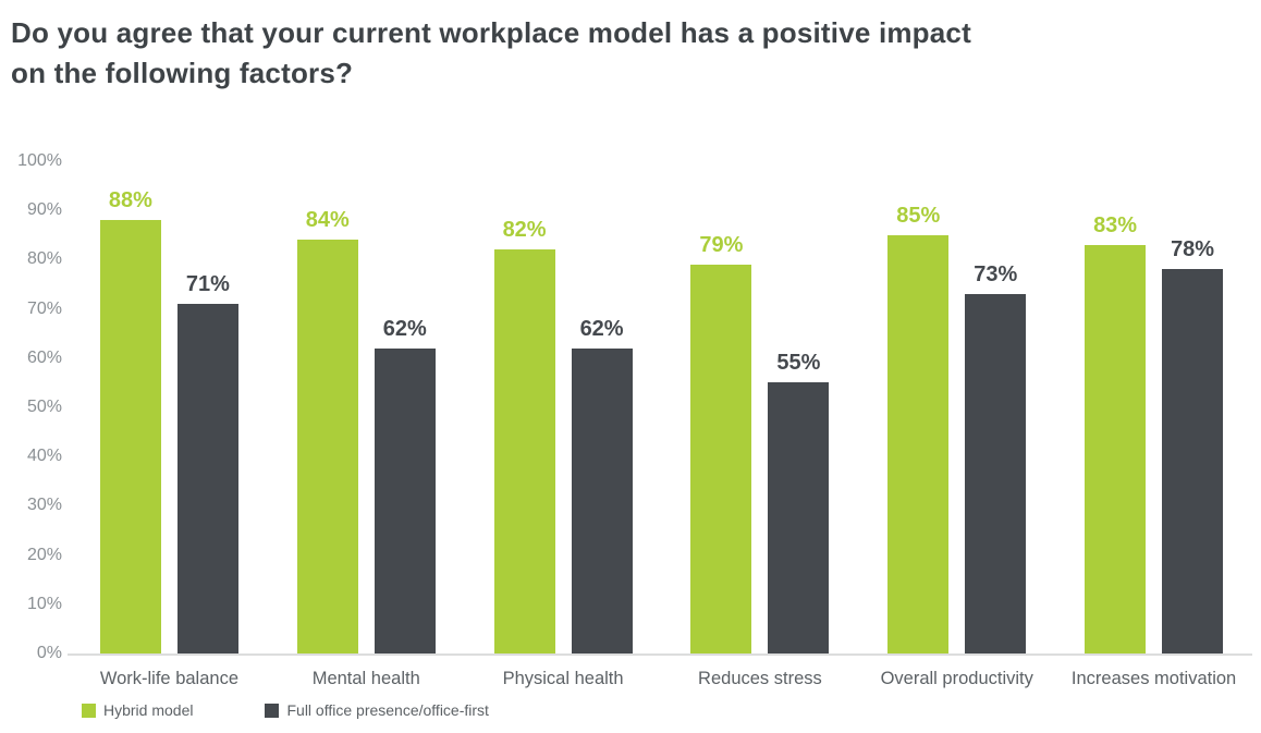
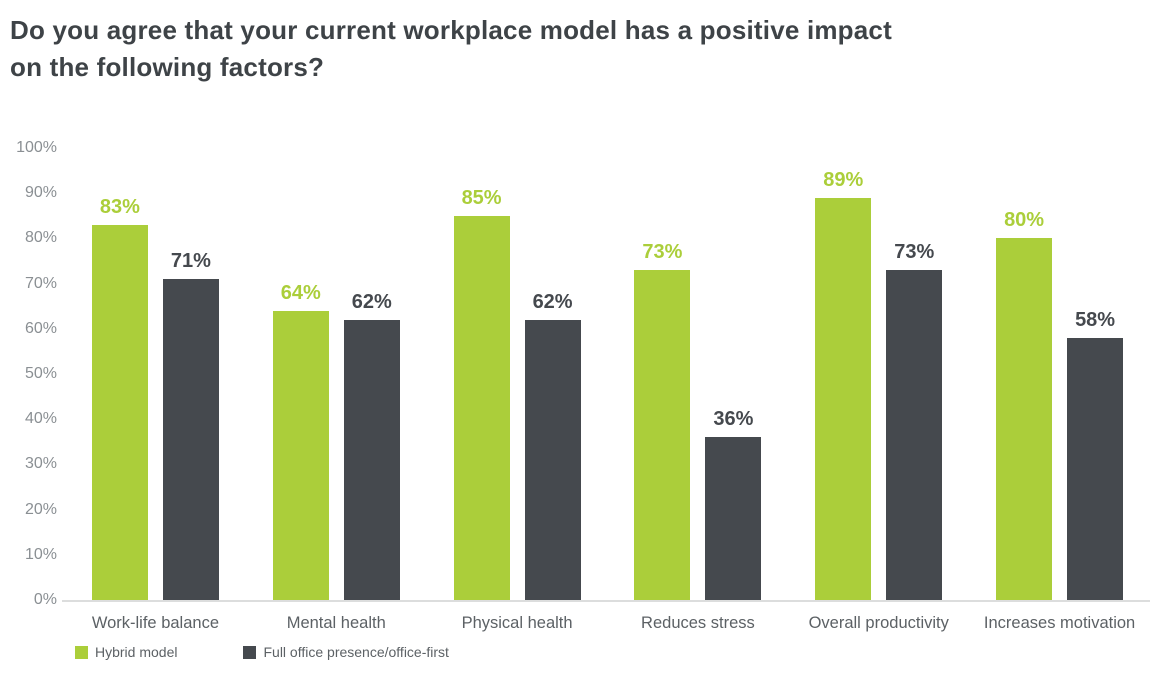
Hybrid model/Work-life balance: 88% -> 83%
Hybrid model/Mental health: 84% -> 64%
Hybrid model/Physical health: 82% -> 85%
Hybrid model/Reduces stress: 79% -> 73%
Full office presence/office-first/Reduces stress: 55% -> 36%
Hybrid model/Overall productivity: 85% -> 89%
Hybrid model/Increases motivation: 83% -> 80%
Full office presence/office-first/Increases motivation: 78% -> 58%
